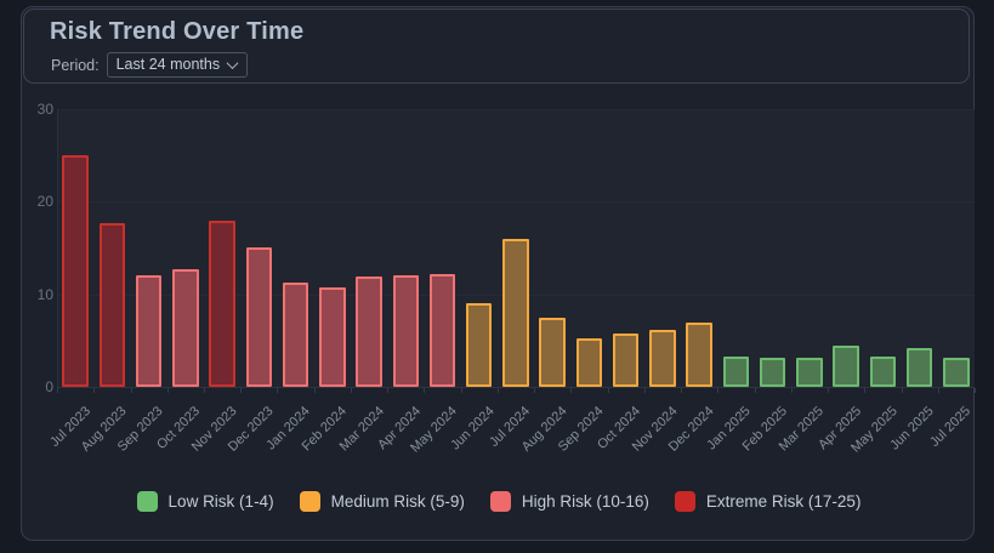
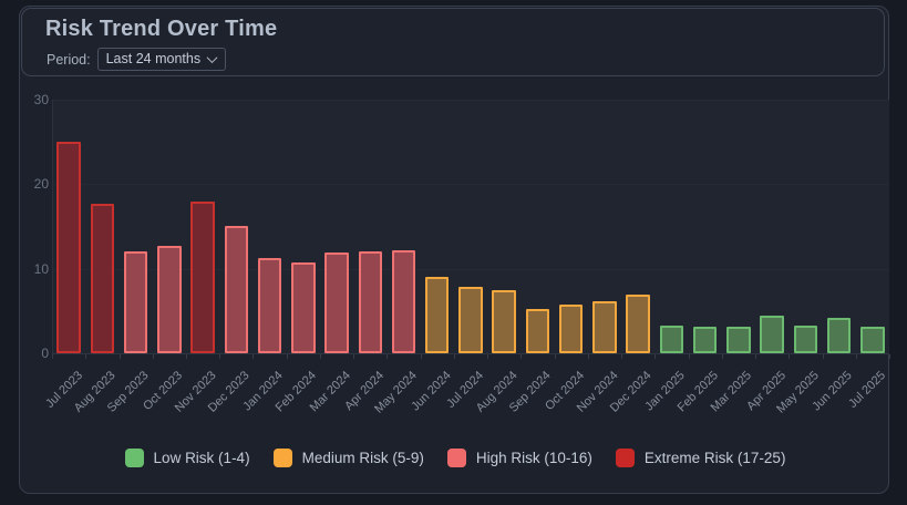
Jul 2024: 16 -> 8
